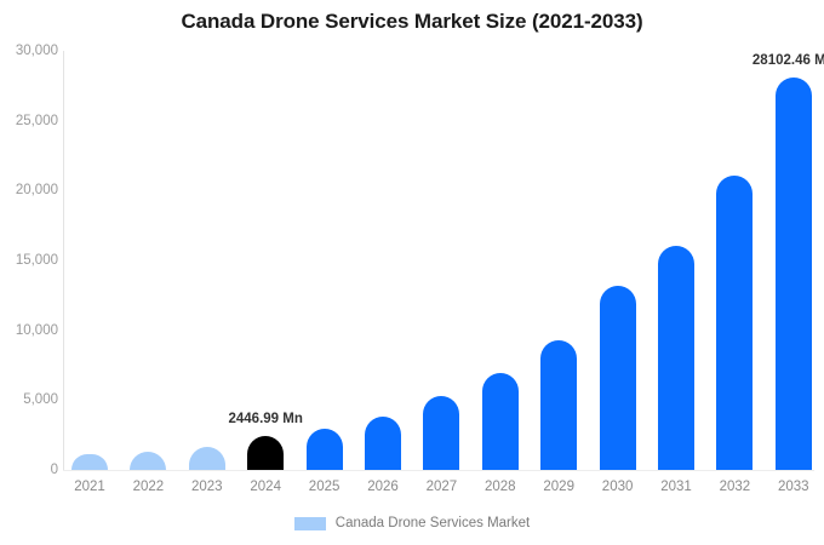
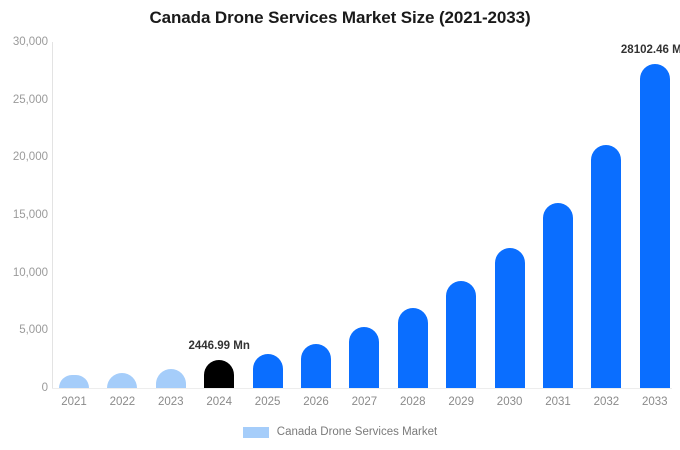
2030: 13200 -> 12100
